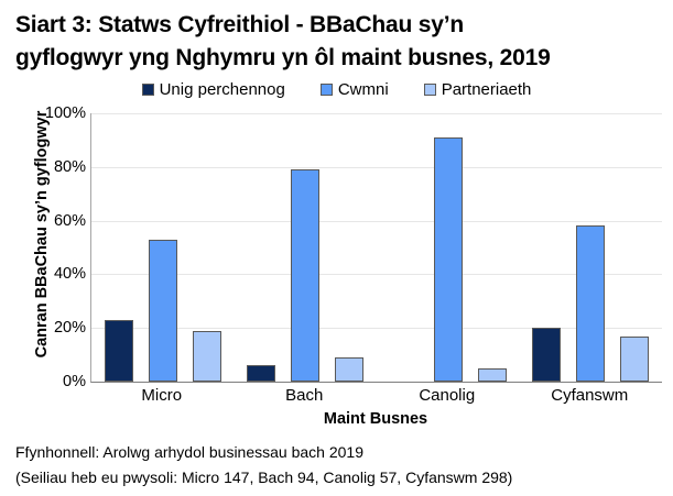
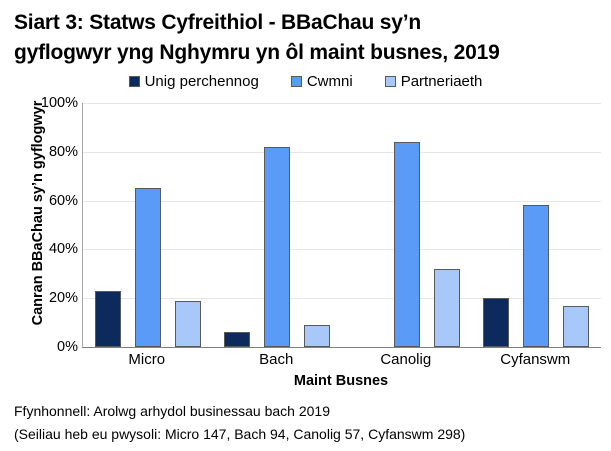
Cwmni/Micro: 53% -> 65%
Cwmni/Bach: 79% -> 82%
Cwmni/Canolig: 91% -> 84%
Partneriaeth/Canolig: 5% -> 32%
